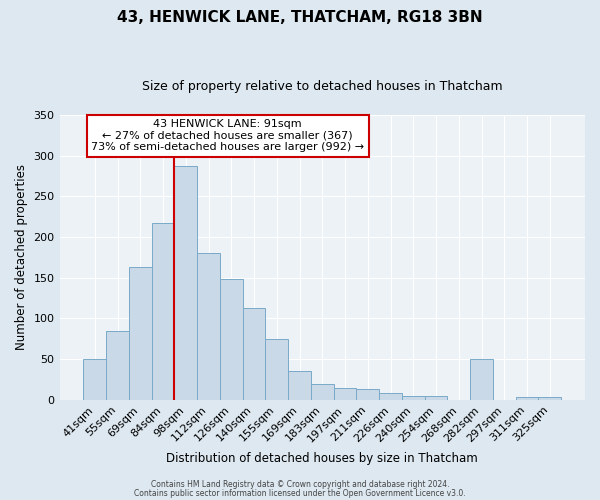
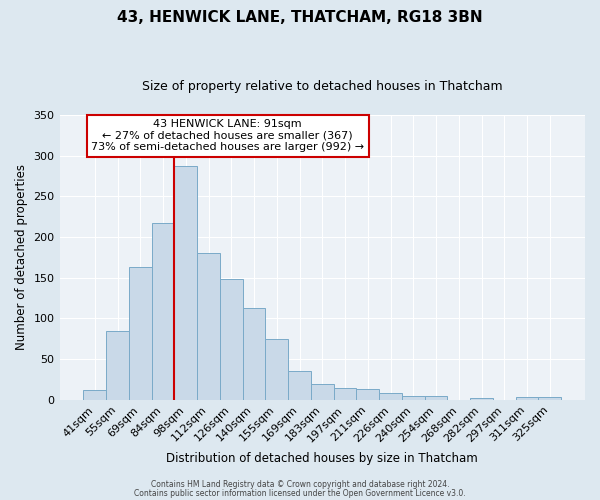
41sqm: 50 -> 12
282sqm: 50 -> 2
